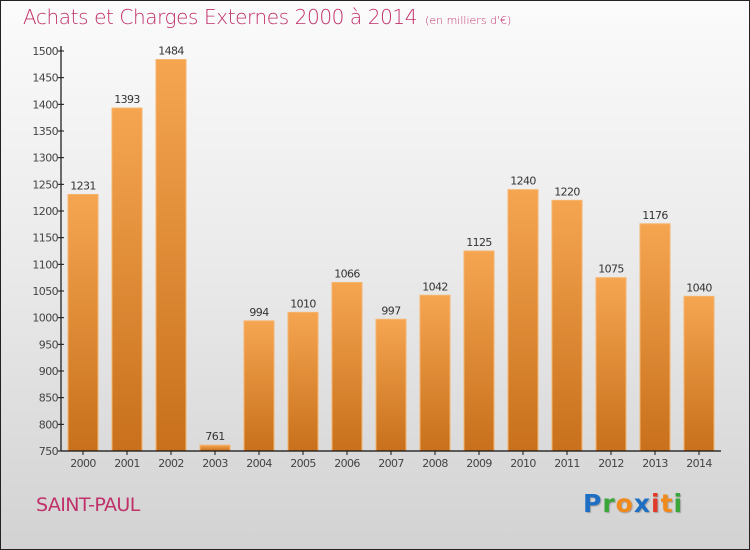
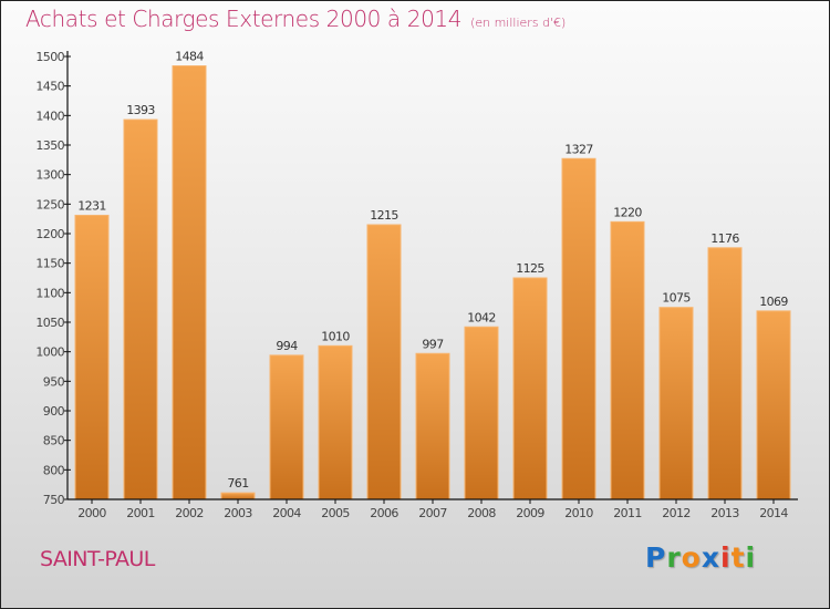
2006: 1066 -> 1215
2010: 1240 -> 1327
2014: 1040 -> 1069
